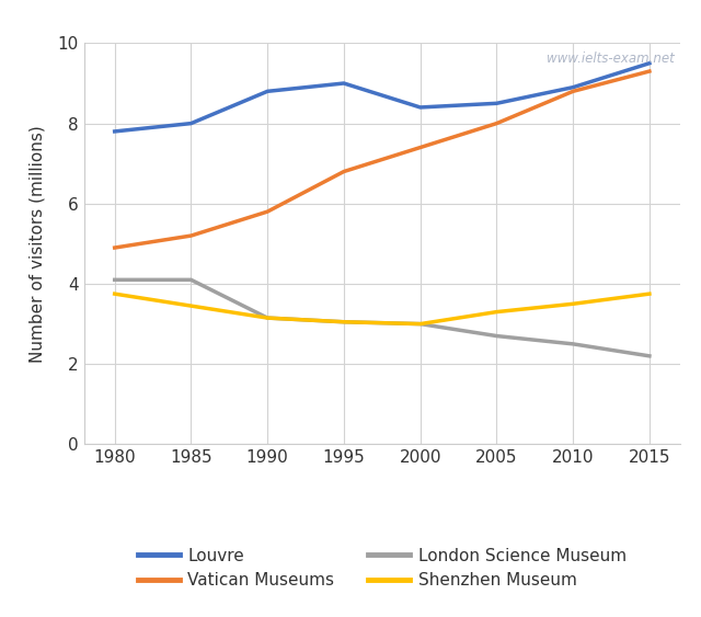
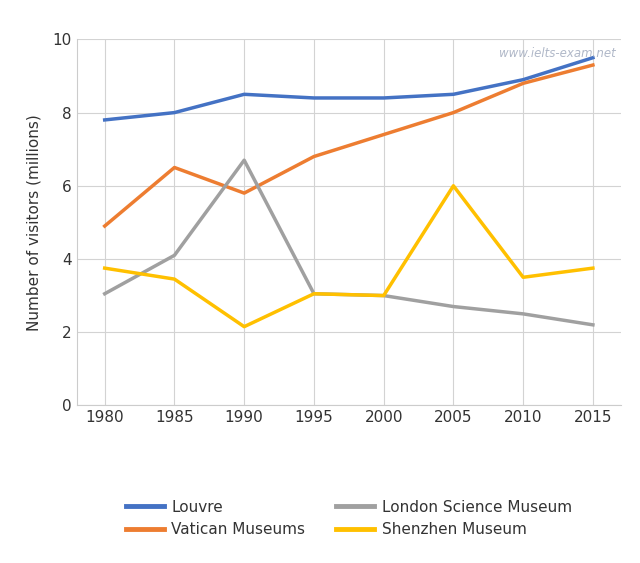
London Science Museum/1980: 4.10 -> 3.05
Vatican Museums/1985: 5.2 -> 6.5
Louvre/1990: 8.8 -> 8.5
London Science Museum/1990: 3.15 -> 6.70
Shenzhen Museum/1990: 3.15 -> 2.15
Louvre/1995: 9.0 -> 8.4
Shenzhen Museum/2005: 3.30 -> 6.00
